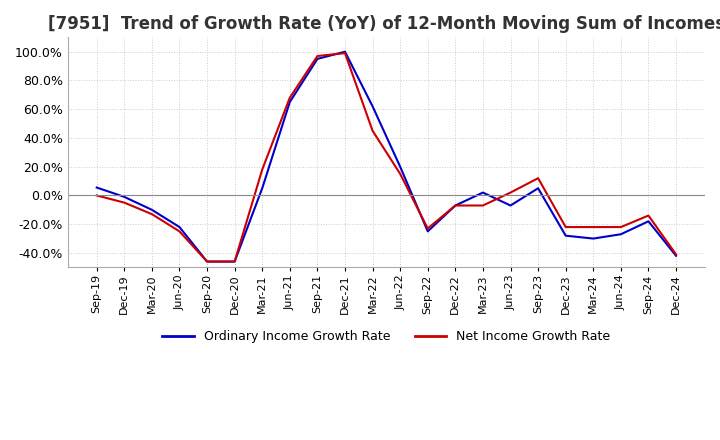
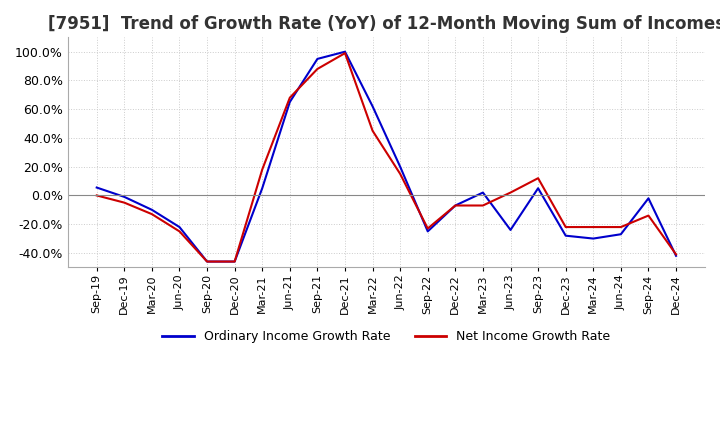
Net Income Growth Rate/Sep-21: 97% -> 88%
Ordinary Income Growth Rate/Jun-23: -7% -> -24%
Ordinary Income Growth Rate/Sep-24: -18% -> -2%
